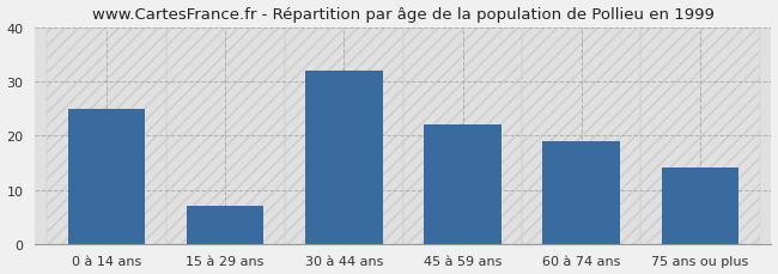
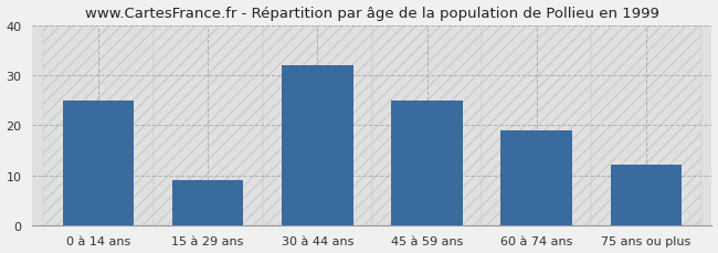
15 à 29 ans: 7 -> 9
45 à 59 ans: 22 -> 25
75 ans ou plus: 14 -> 12
